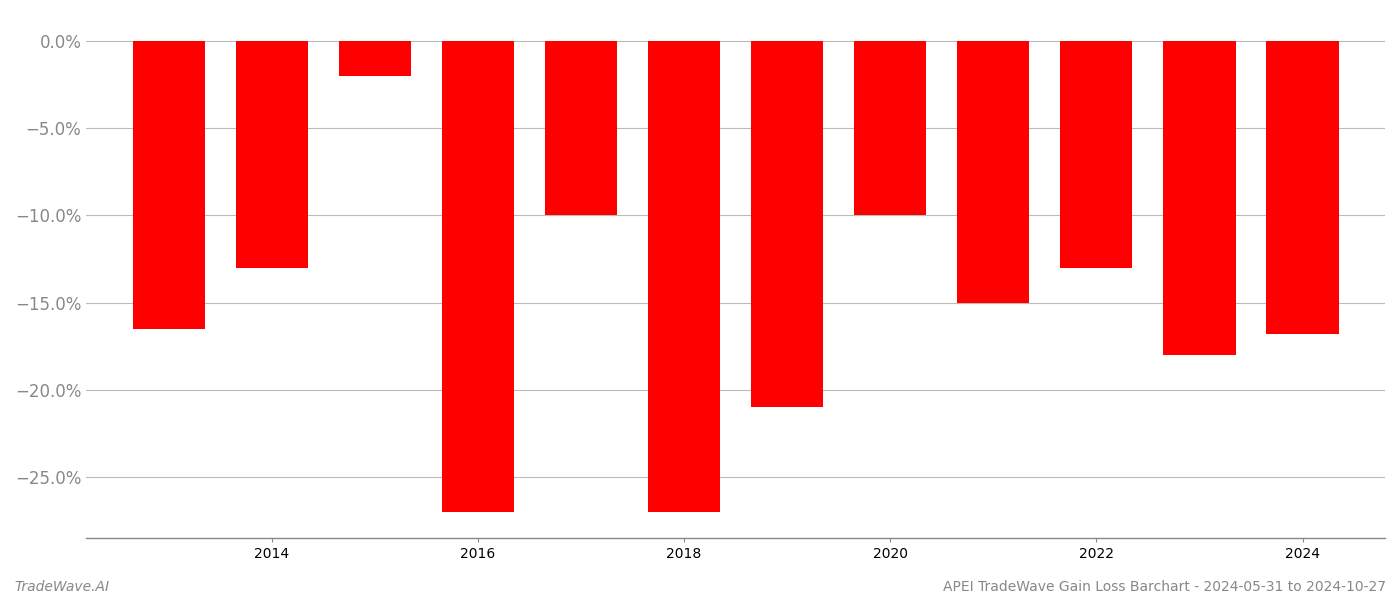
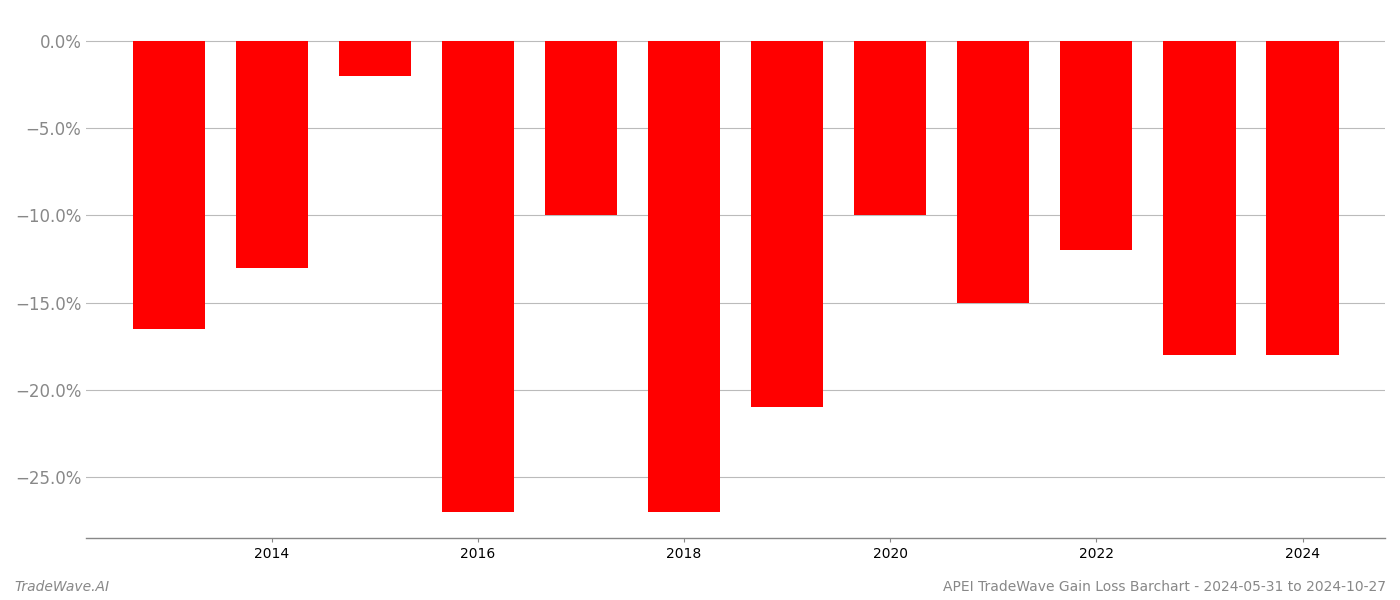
2022: -13.0% -> -12.0%
2024: -16.8% -> -18.0%
